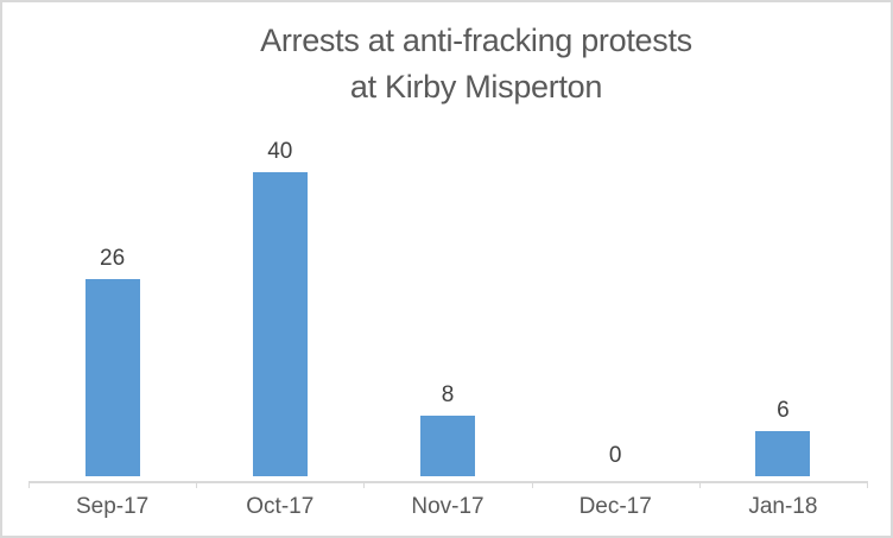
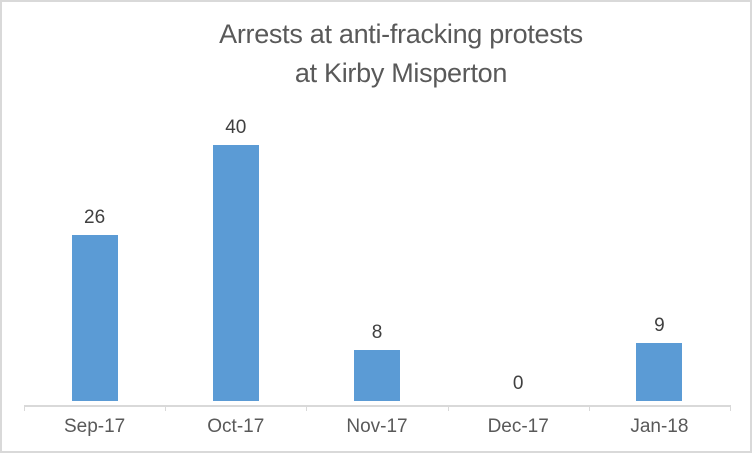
Jan-18: 6 -> 9
